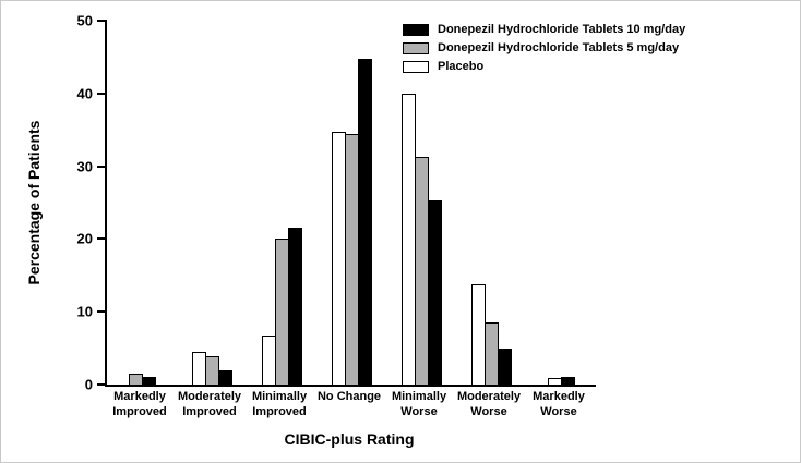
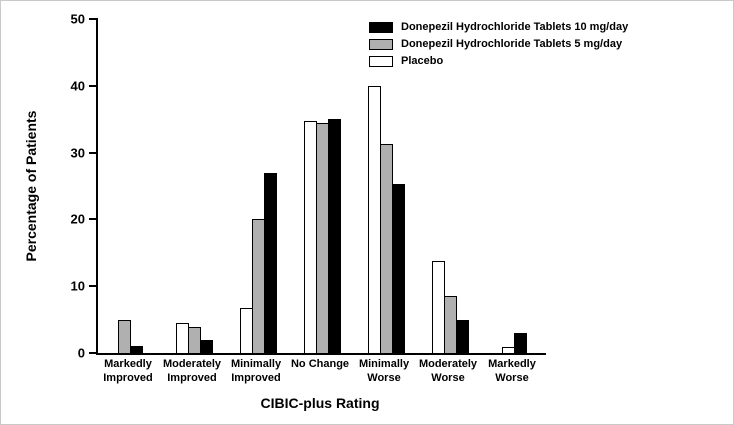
Donepezil Hydrochloride Tablets 5 mg/day/Markedly Improved: 2 -> 5
Donepezil Hydrochloride Tablets 10 mg/day/Minimally Improved: 22 -> 27
Donepezil Hydrochloride Tablets 10 mg/day/No Change: 45 -> 35
Donepezil Hydrochloride Tablets 10 mg/day/Markedly Worse: 1 -> 3
